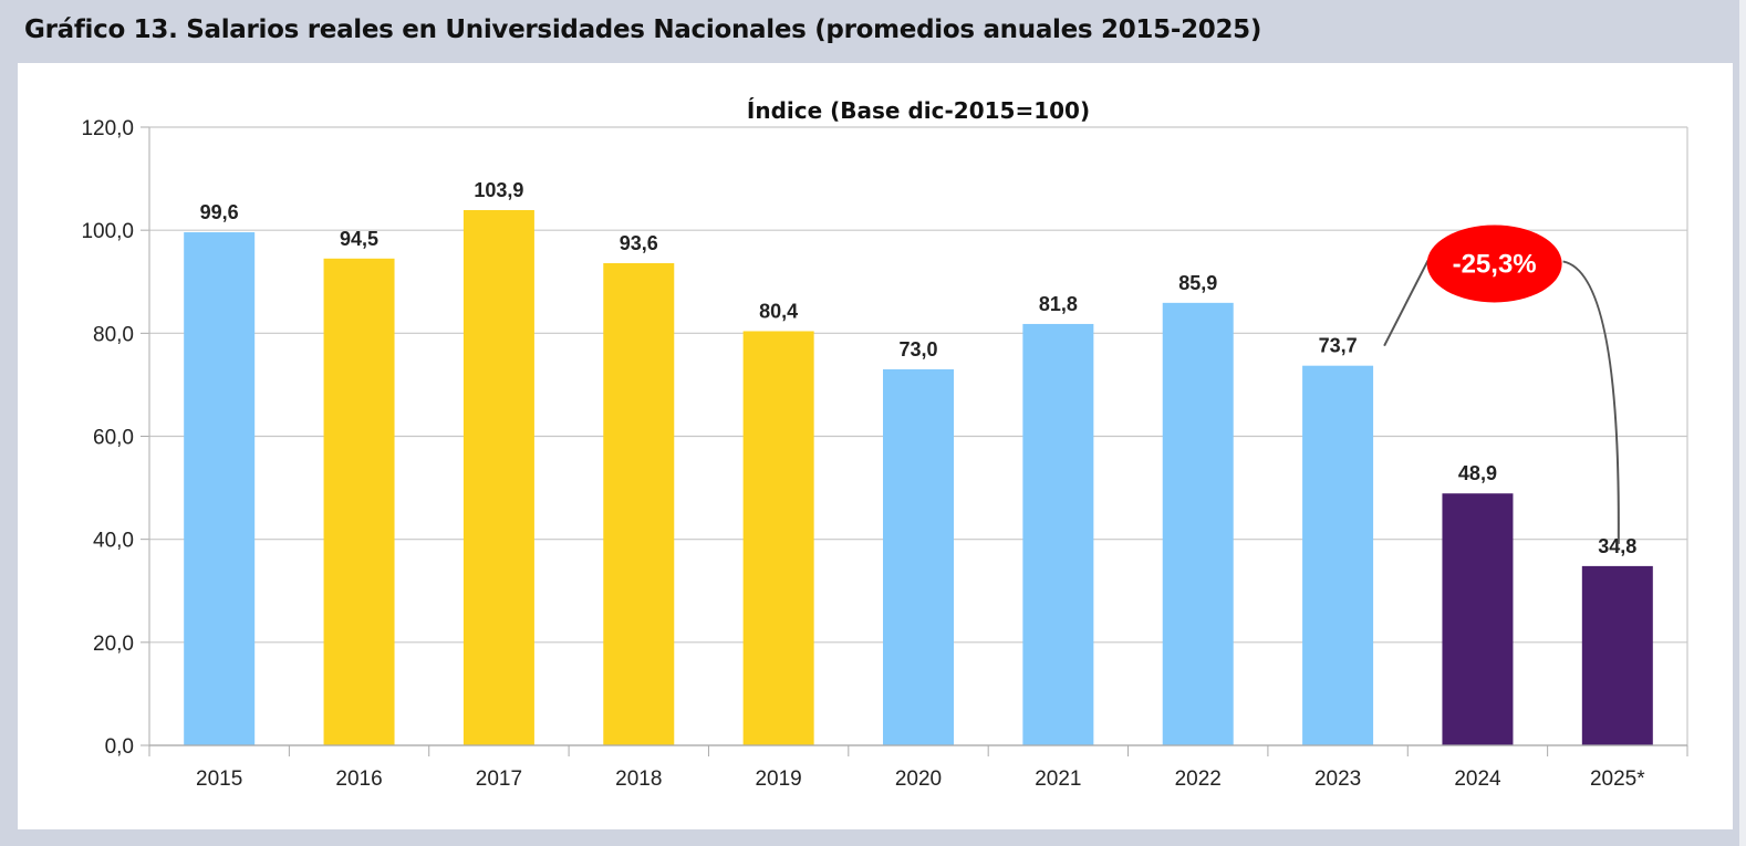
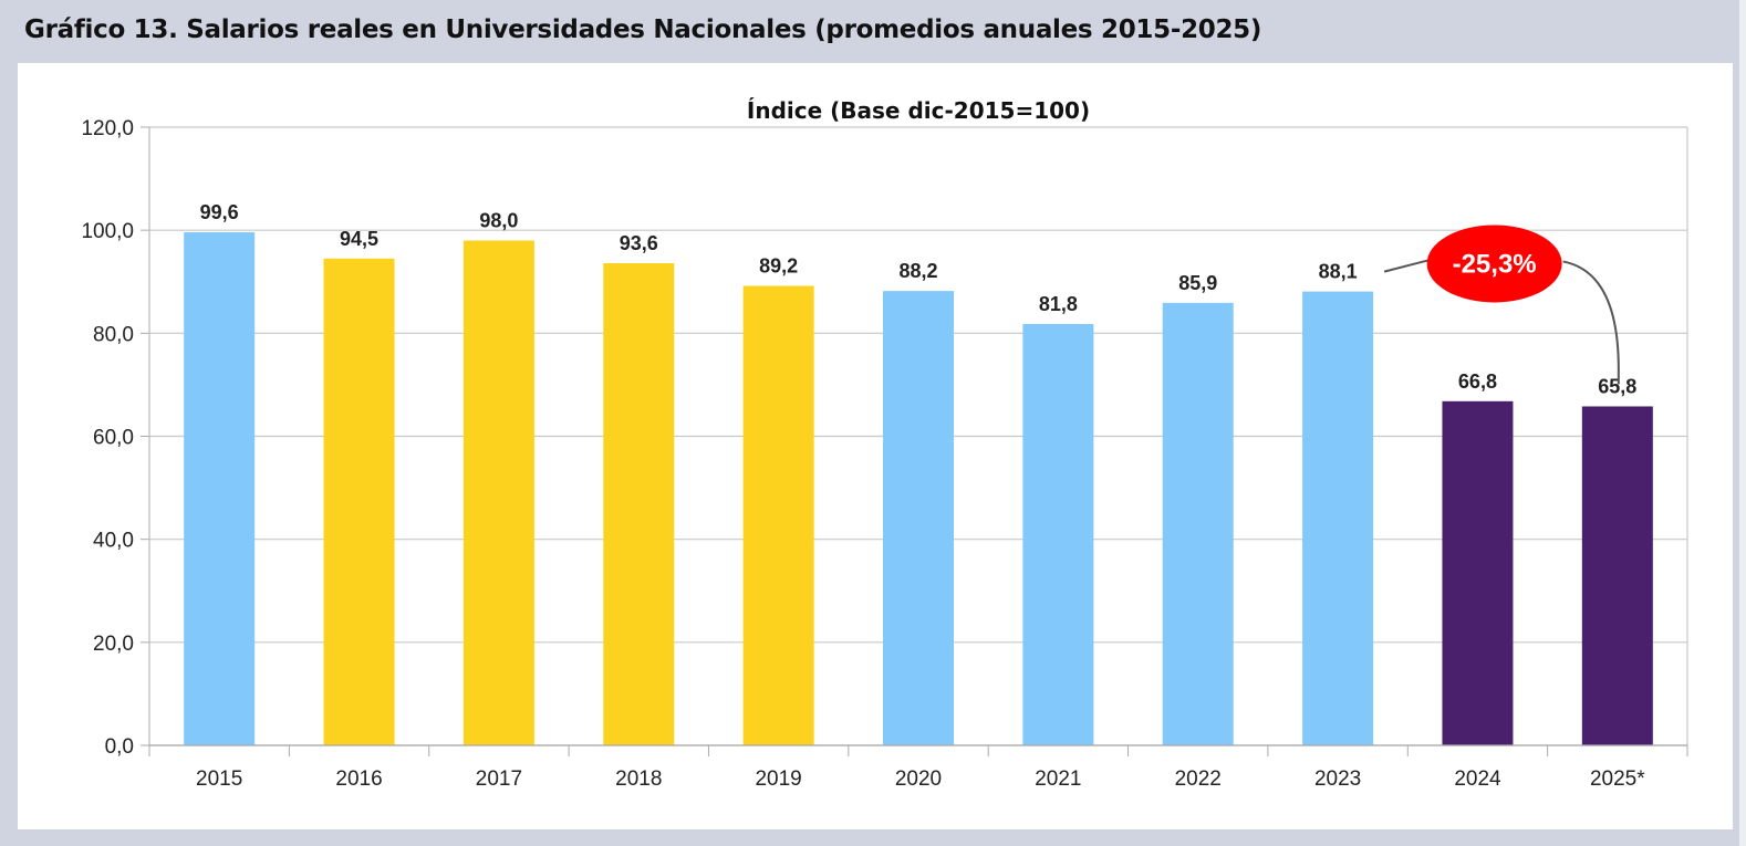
2017: 103,9 -> 98,0
2019: 80,4 -> 89,2
2020: 73,0 -> 88,2
2023: 73,7 -> 88,1
2024: 48,9 -> 66,8
2025*: 34,8 -> 65,8
